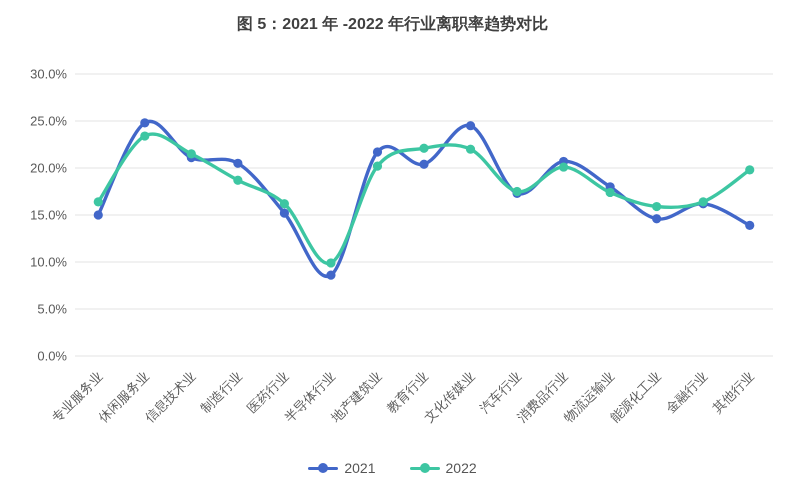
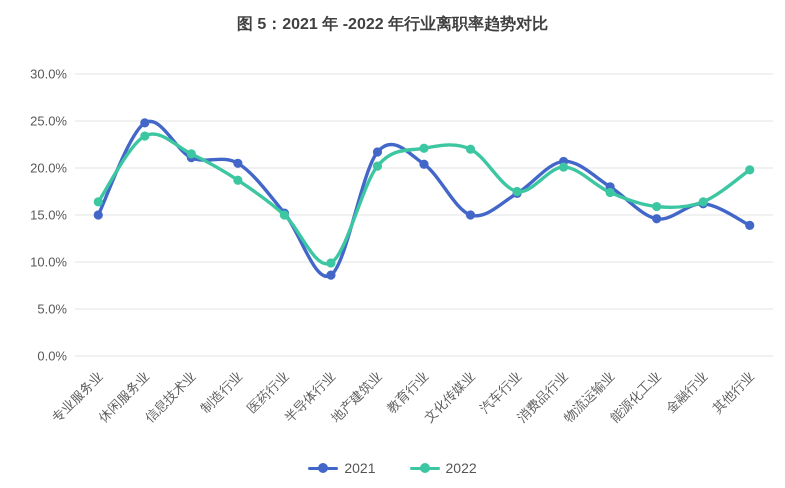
2022/医药行业: 16% -> 15%
2021/文化传媒业: 24% -> 15%
